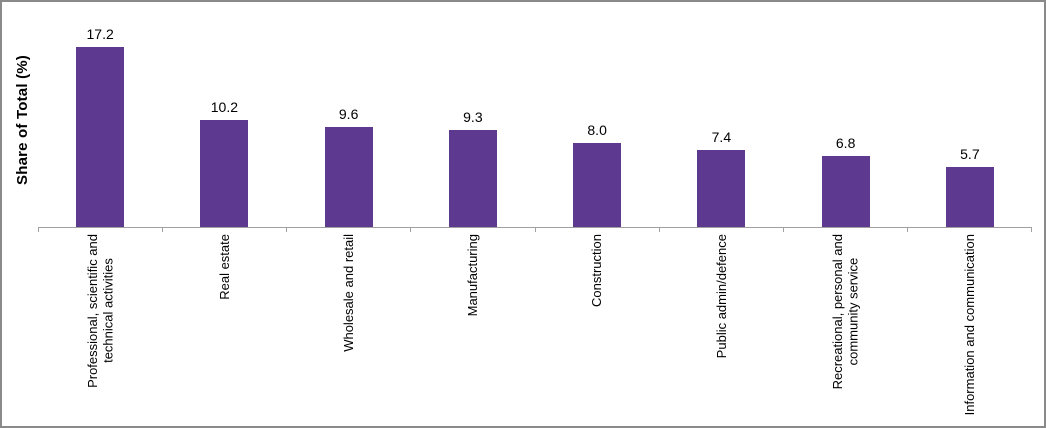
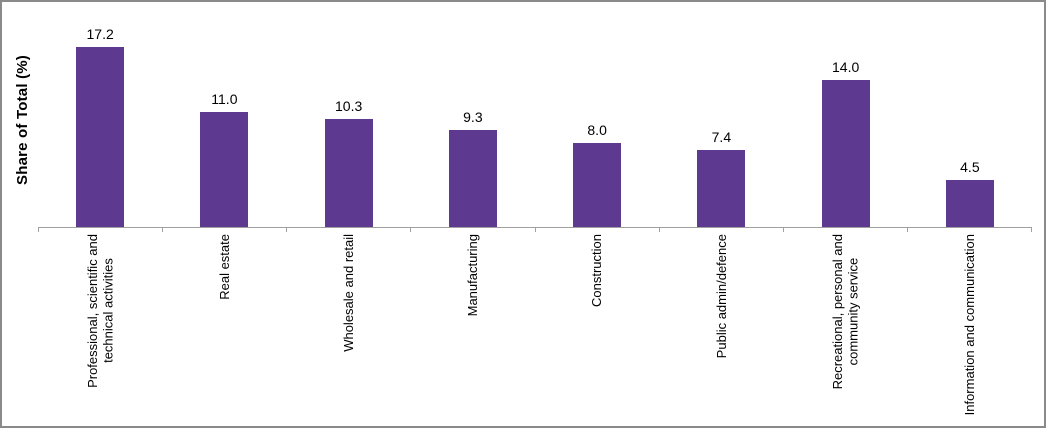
Real estate: 10.2 -> 11.0
Wholesale and retail: 9.6 -> 10.3
Recreational, personal and community service: 6.8 -> 14.0
Information and communication: 5.7 -> 4.5
